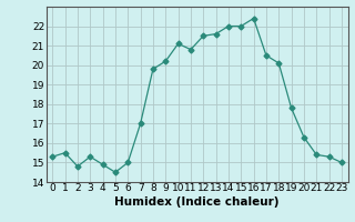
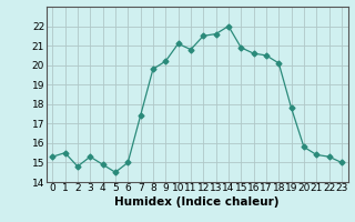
7: 17.0 -> 17.4
15: 22.0 -> 20.9
16: 22.4 -> 20.6
20: 16.3 -> 15.8
